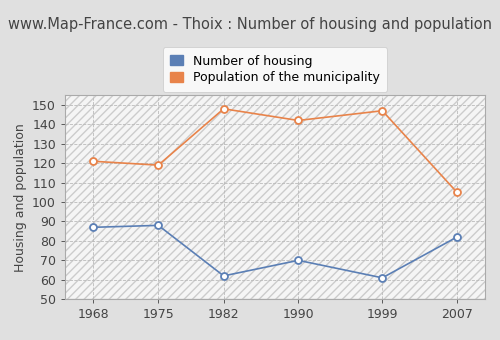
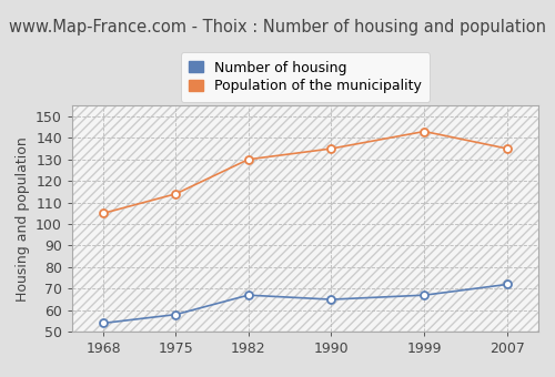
Number of housing/1968: 87 -> 54
Population of the municipality/1968: 121 -> 105
Number of housing/1975: 88 -> 58
Population of the municipality/1975: 119 -> 114
Number of housing/1982: 62 -> 67
Population of the municipality/1982: 148 -> 130
Number of housing/1990: 70 -> 65
Population of the municipality/1990: 142 -> 135
Number of housing/1999: 61 -> 67
Population of the municipality/1999: 147 -> 143
Number of housing/2007: 82 -> 72
Population of the municipality/2007: 105 -> 135
